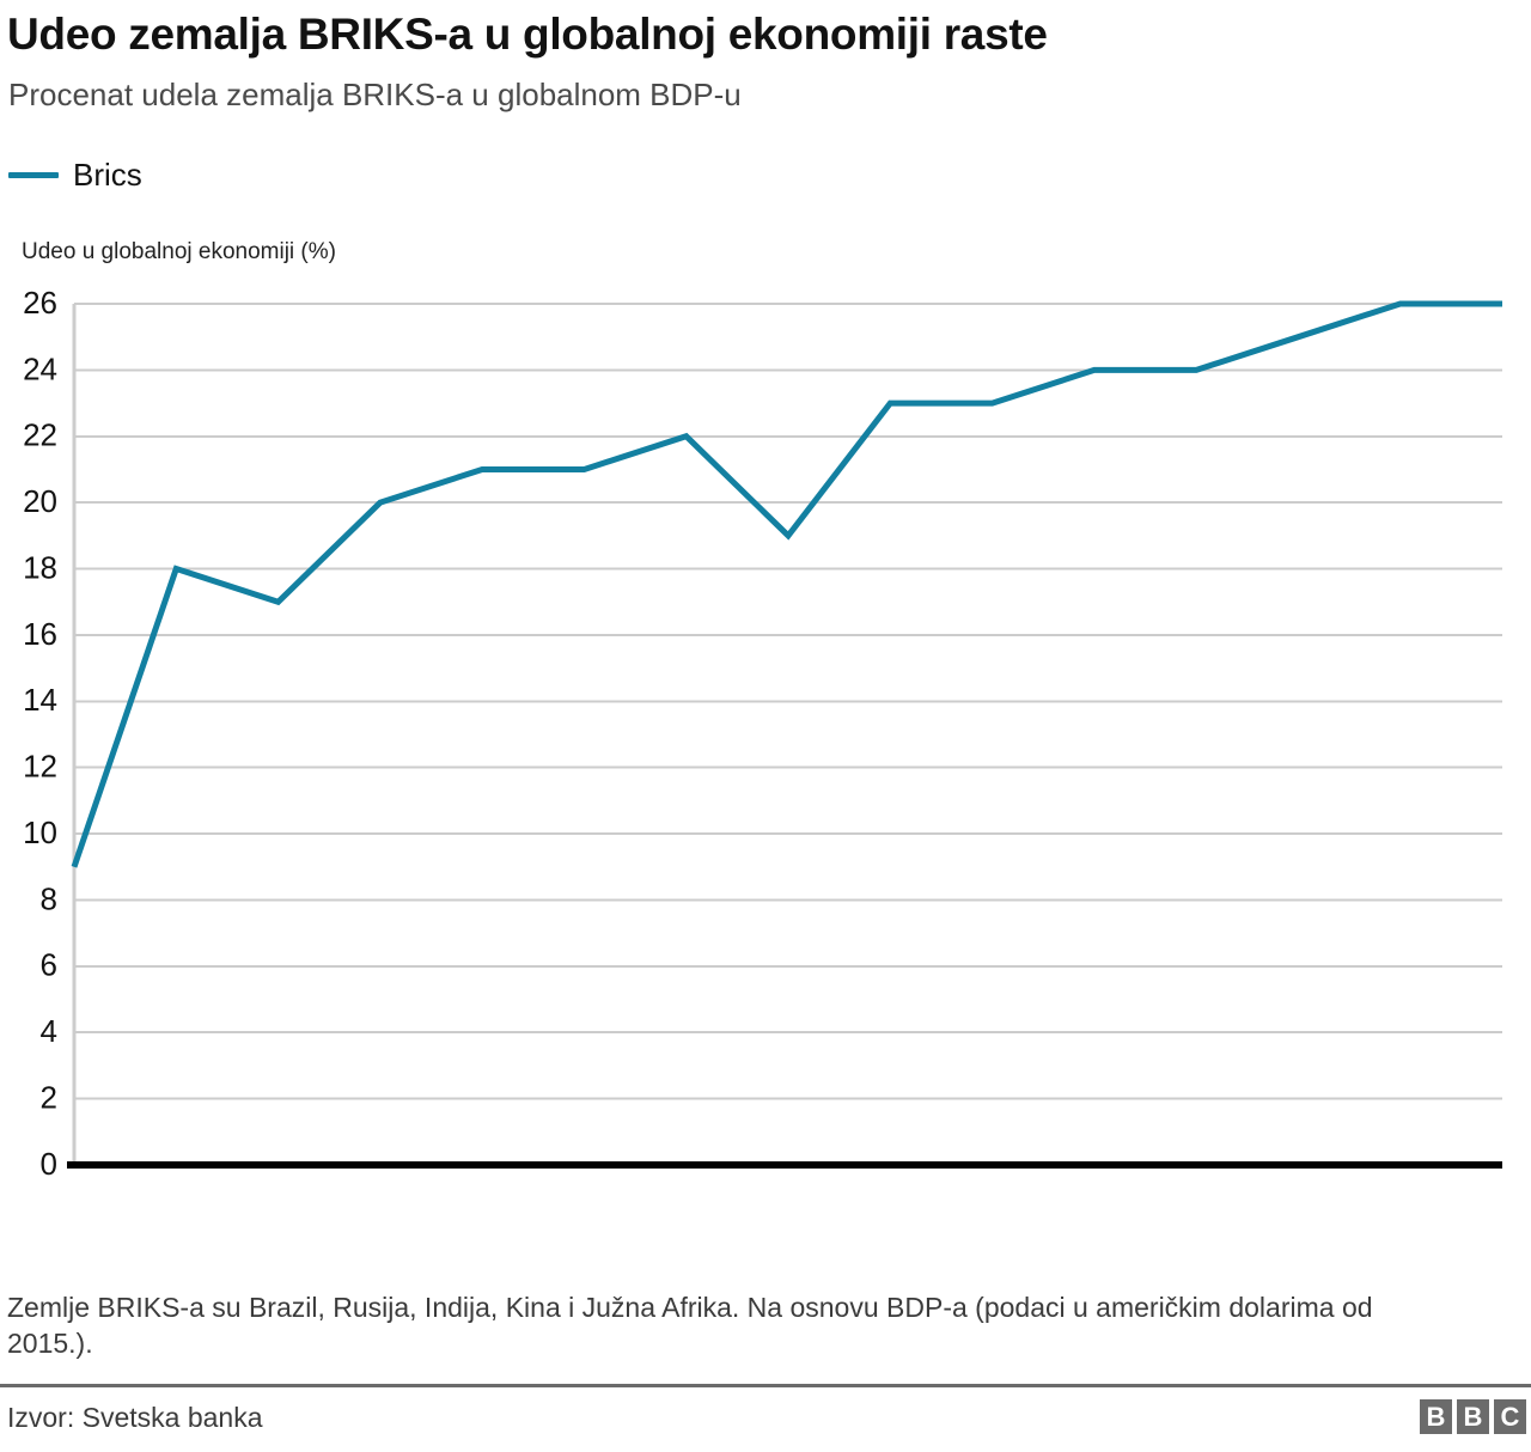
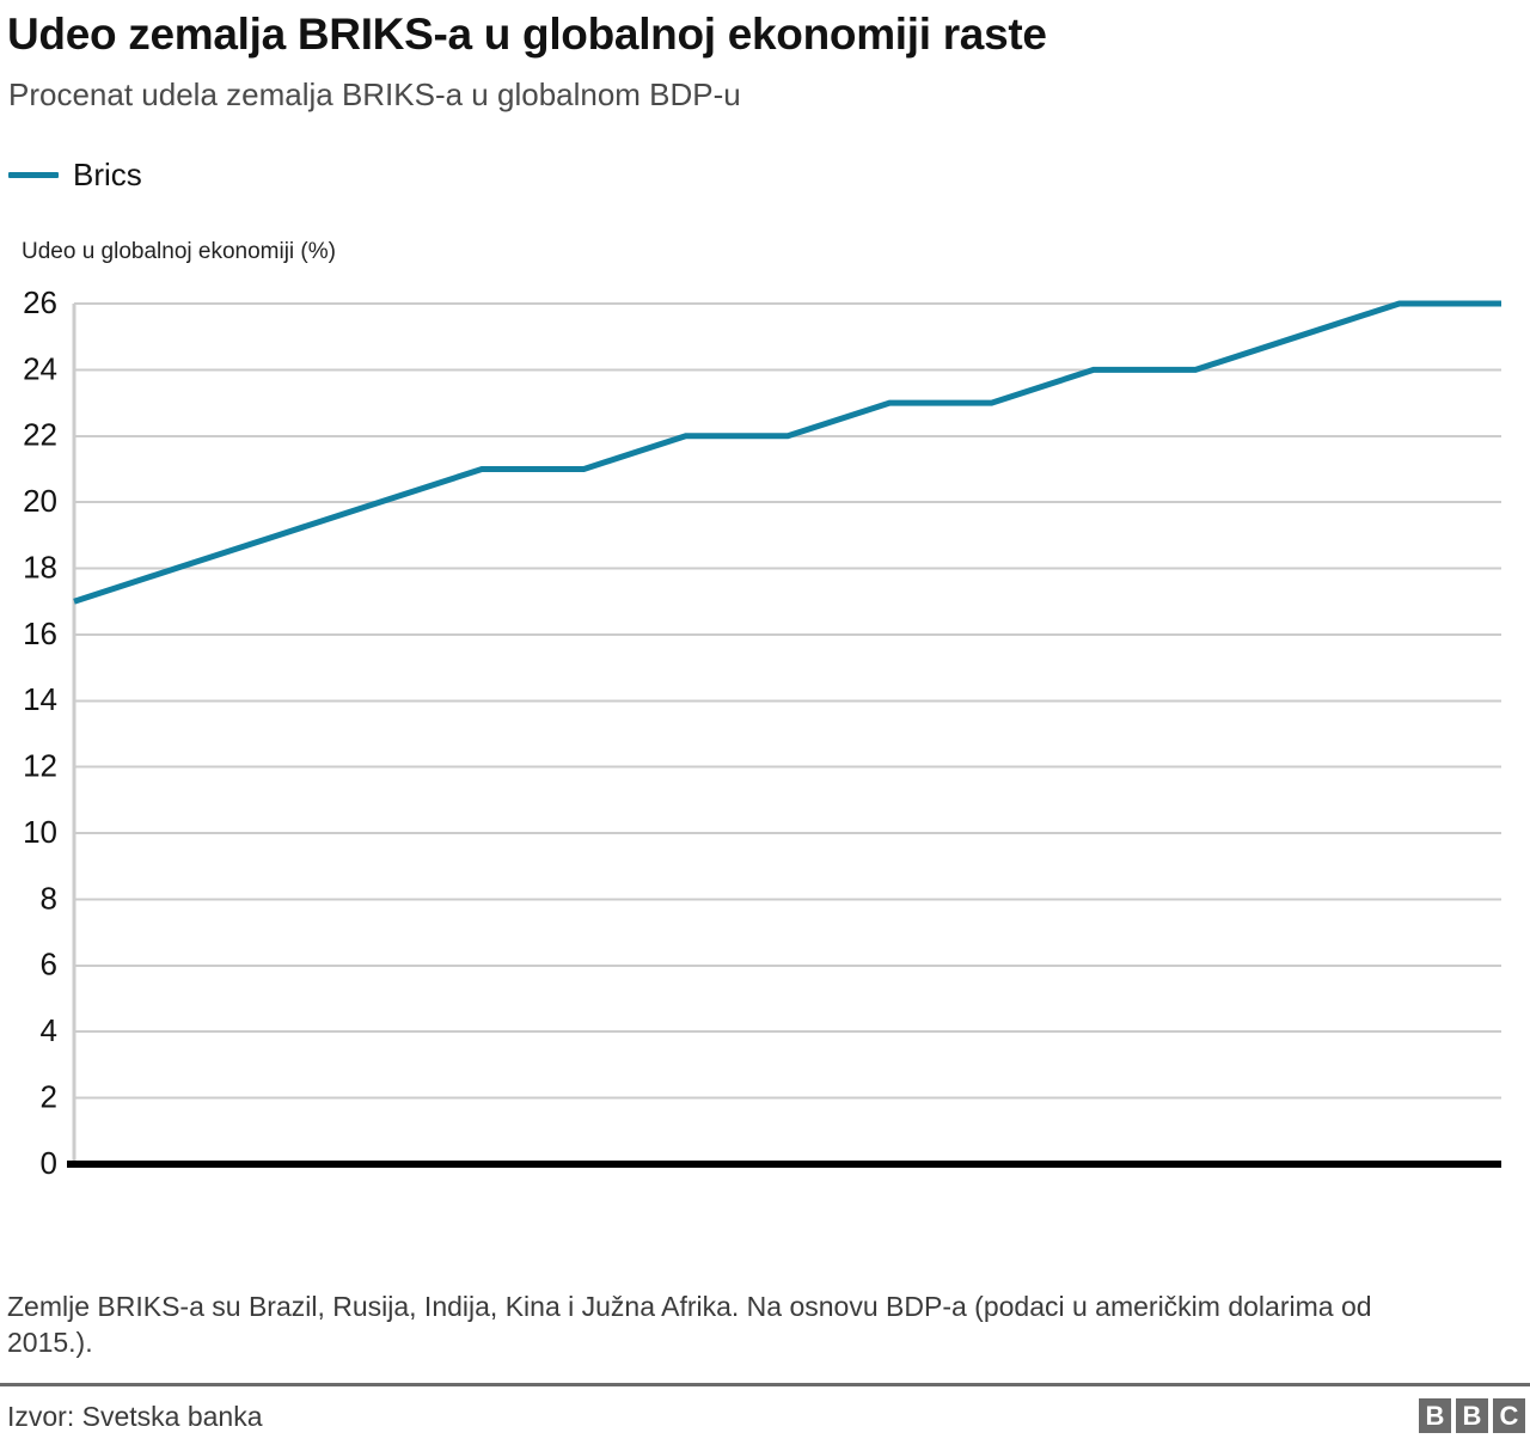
2008: 9 -> 17
2010: 17 -> 19
2015: 19 -> 22
